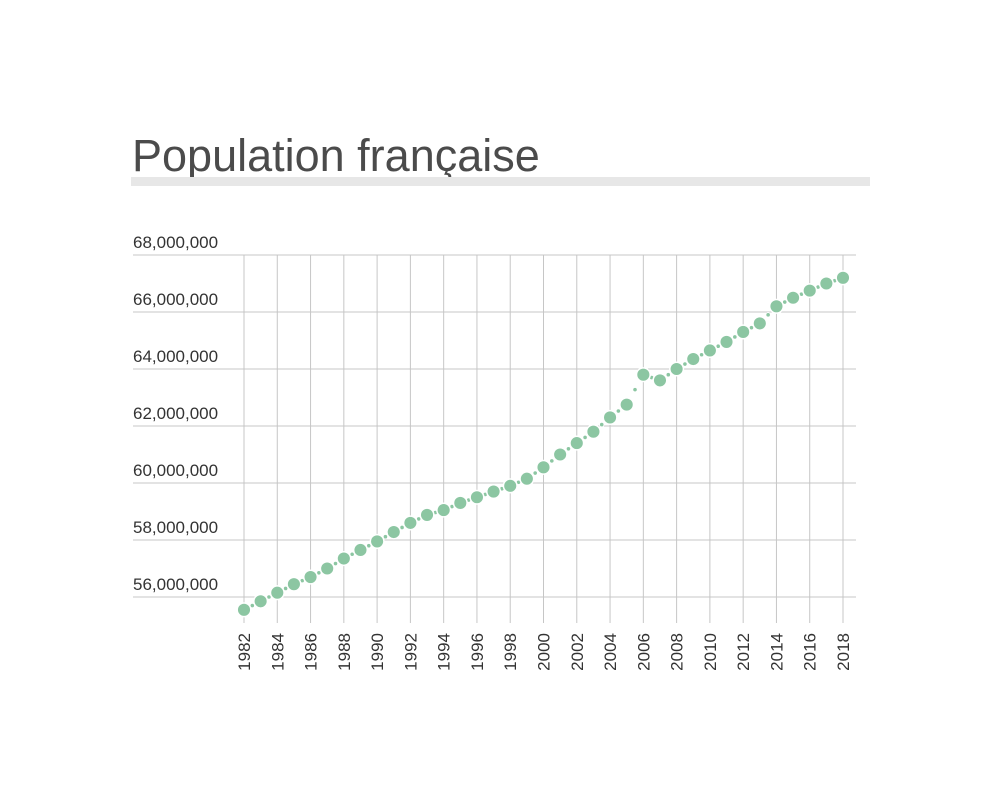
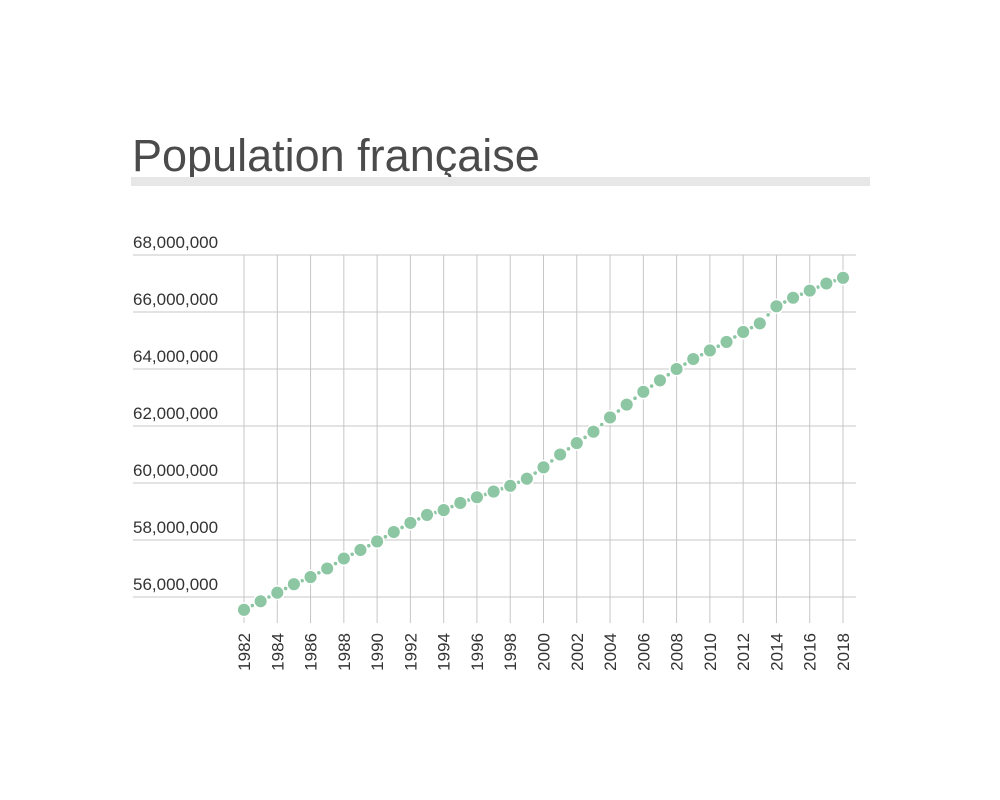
2006: 63800000 -> 63200000
